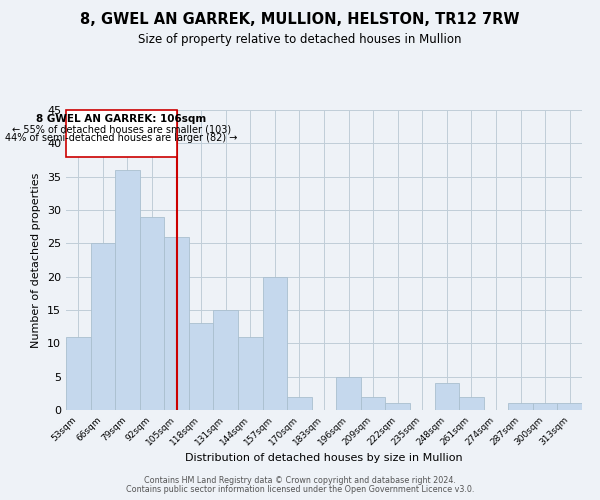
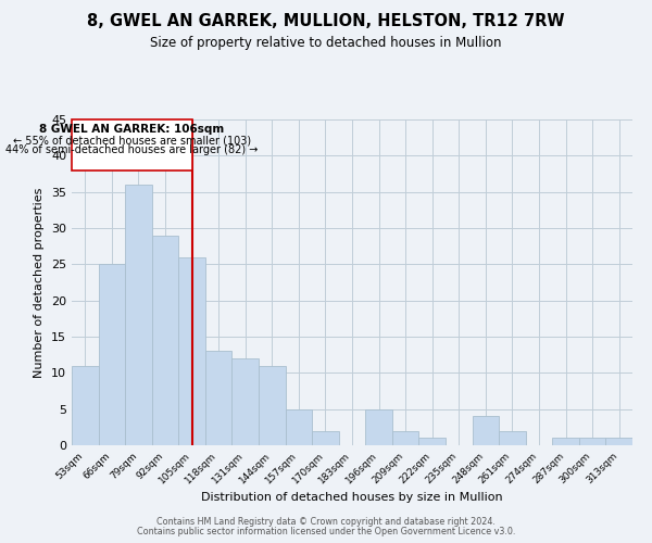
131sqm: 15 -> 12
157sqm: 20 -> 5
